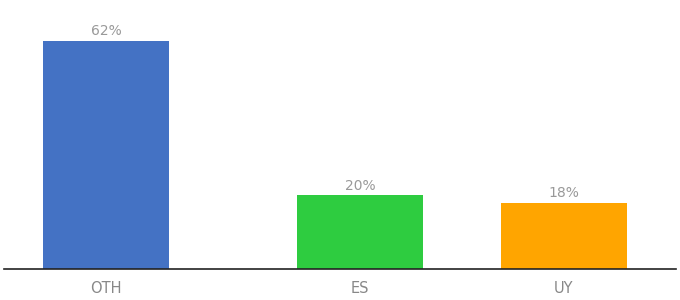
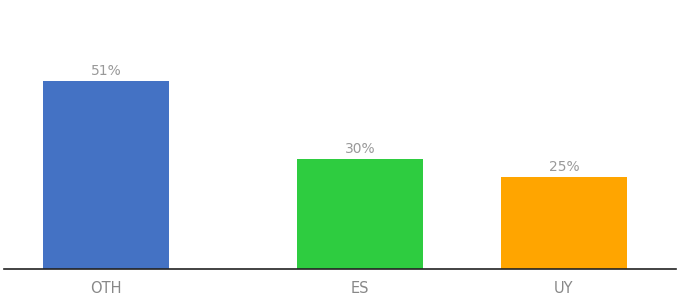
OTH: 62% -> 51%
ES: 20% -> 30%
UY: 18% -> 25%
